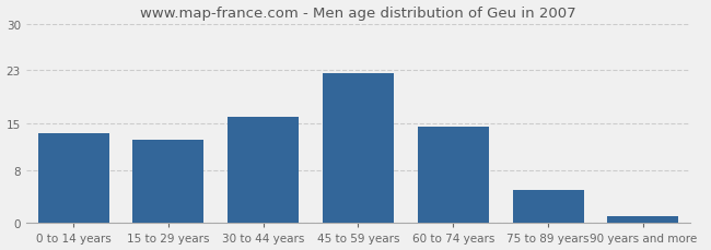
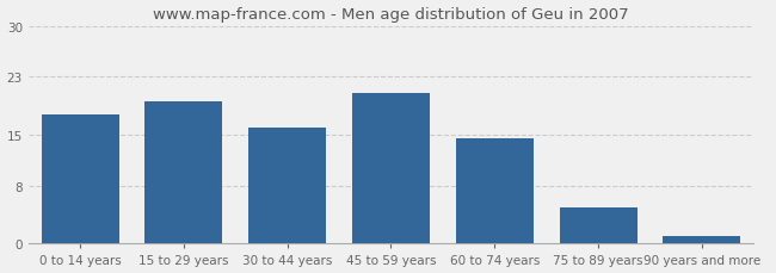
0 to 14 years: 13.5 -> 17.8
15 to 29 years: 12.5 -> 19.6
45 to 59 years: 22.5 -> 20.8
